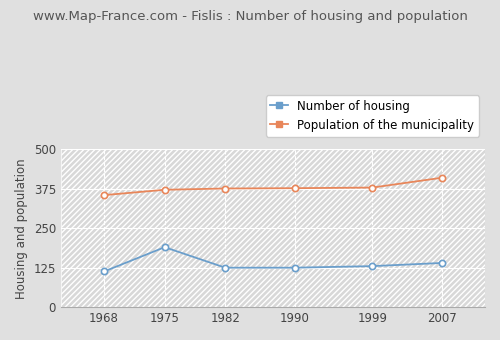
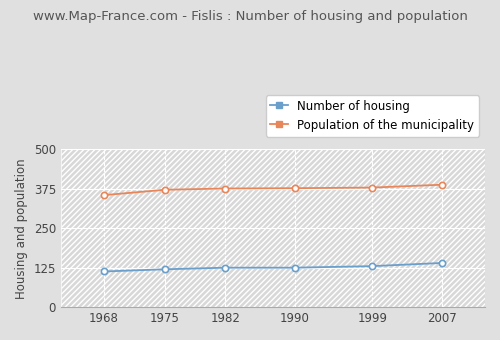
Number of housing/1975: 190 -> 120
Population of the municipality/2007: 410 -> 388
